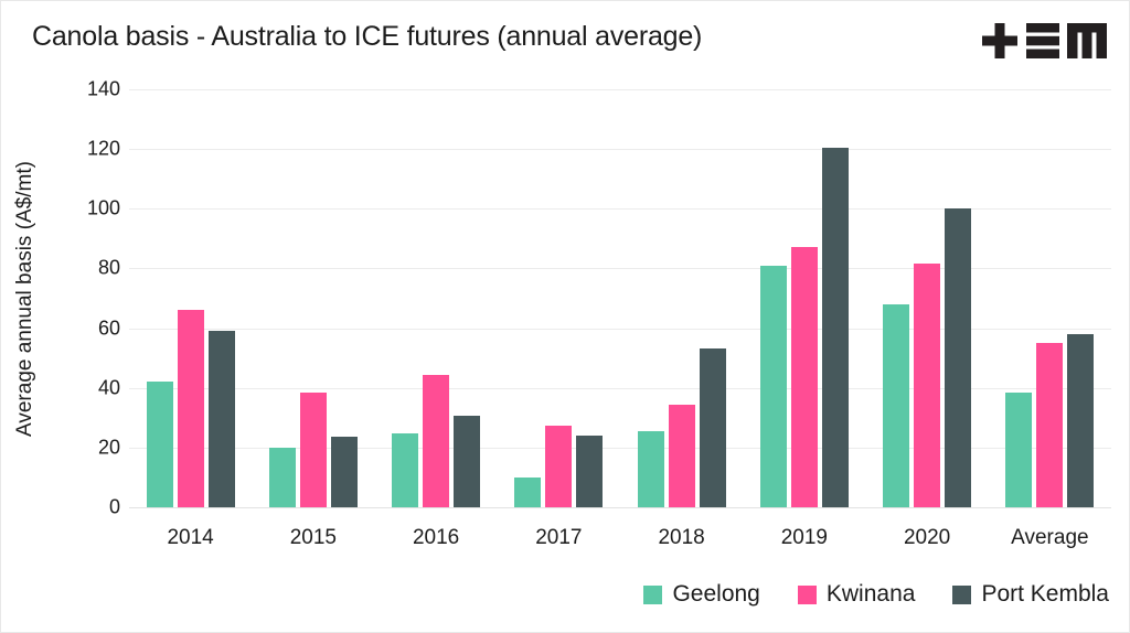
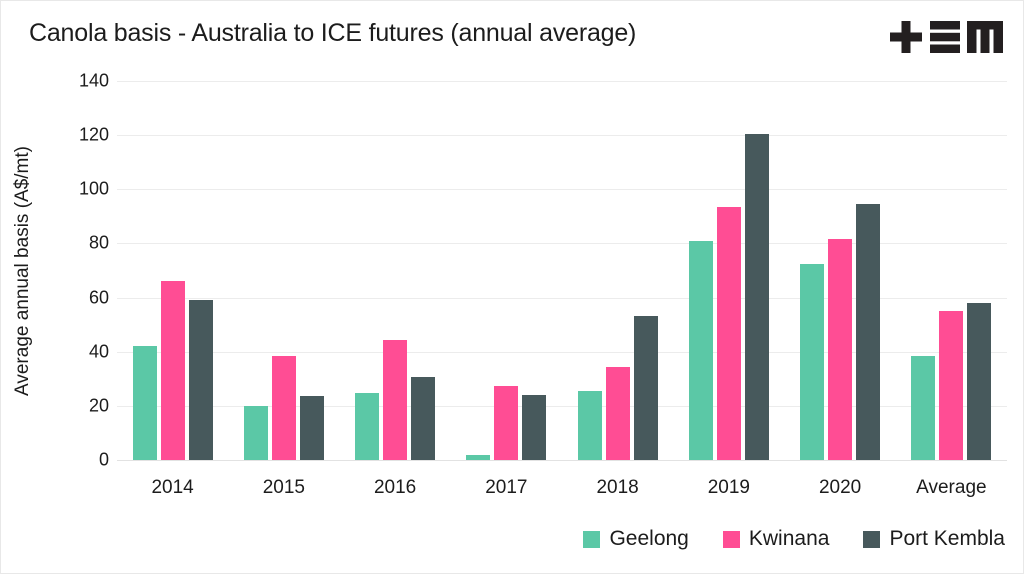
Geelong/2017: 10 -> 2
Kwinana/2019: 87 -> 94
Geelong/2020: 68 -> 72
Port Kembla/2020: 100 -> 94
